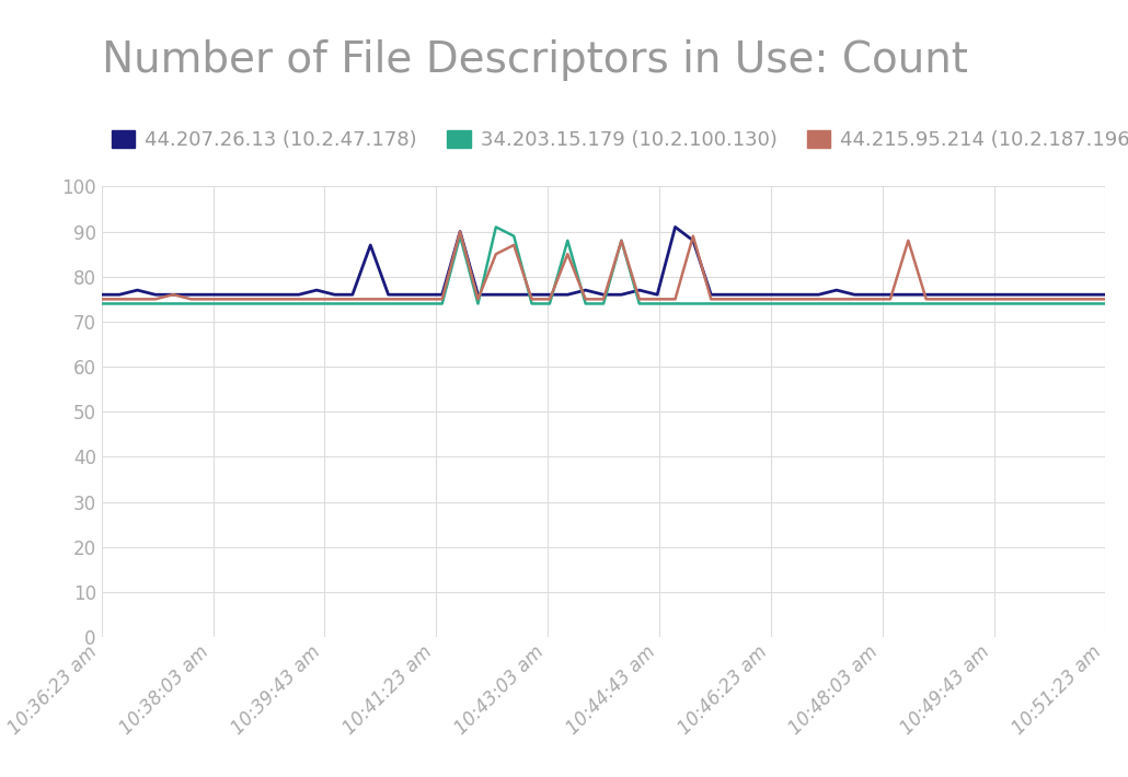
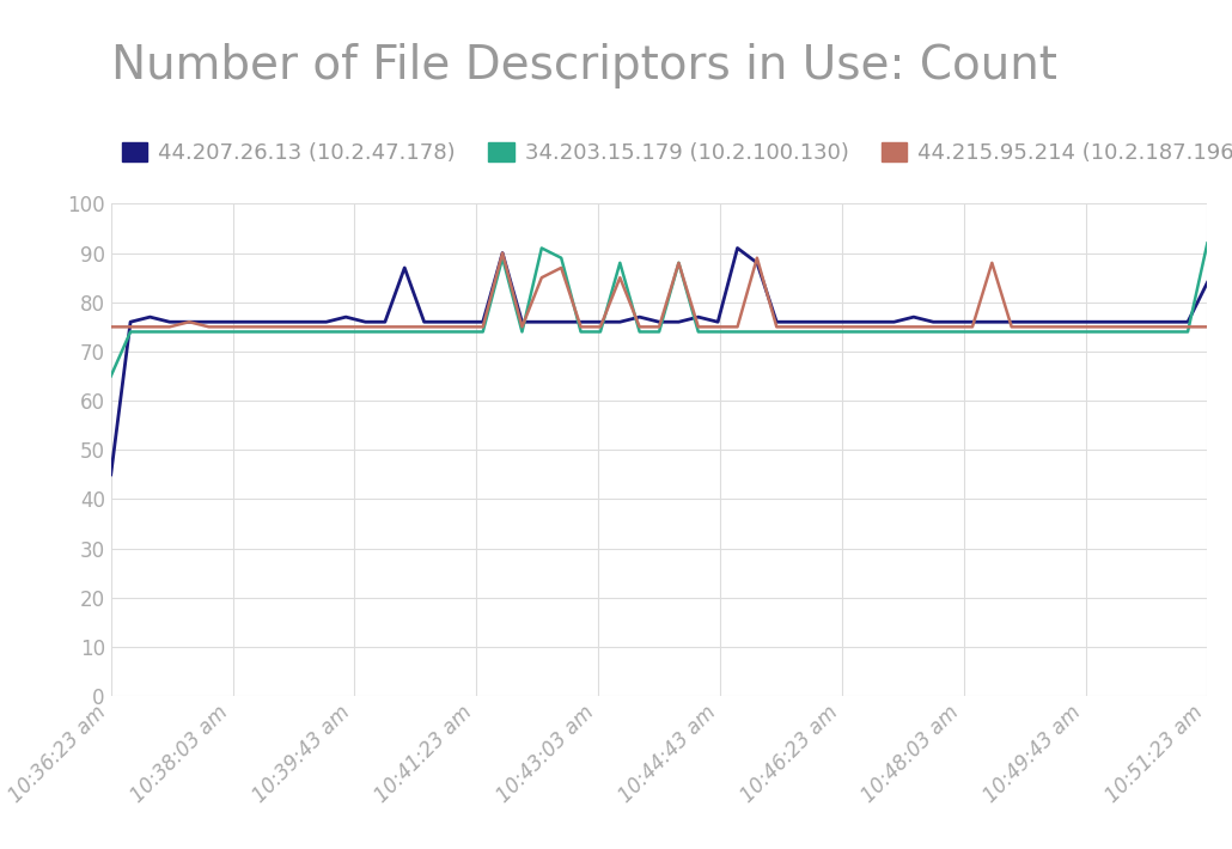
44.207.26.13 (10.2.47.178)/10:36:23 am: 76 -> 45
34.203.15.179 (10.2.100.130)/10:36:23 am: 74 -> 65
44.207.26.13 (10.2.47.178)/10:51:23 am: 76 -> 84
34.203.15.179 (10.2.100.130)/10:51:23 am: 74 -> 92
